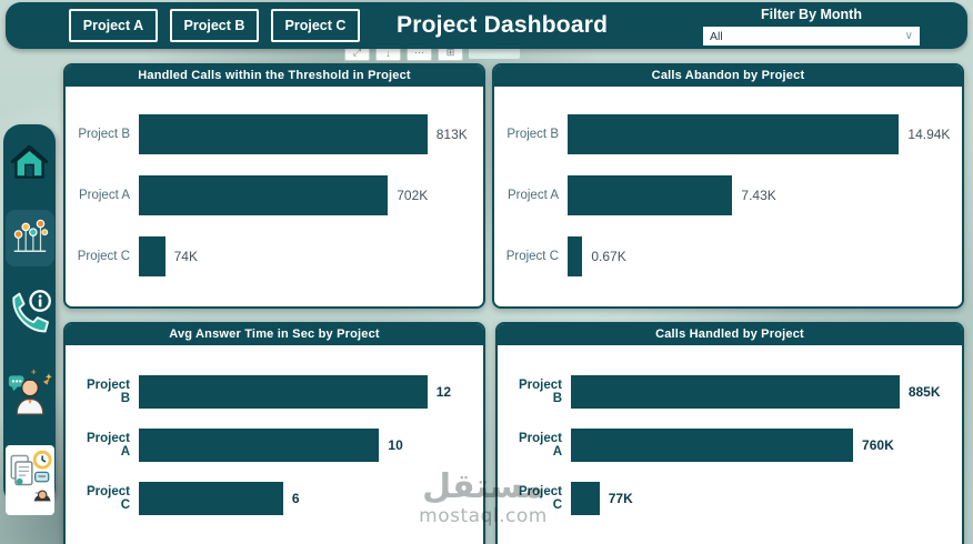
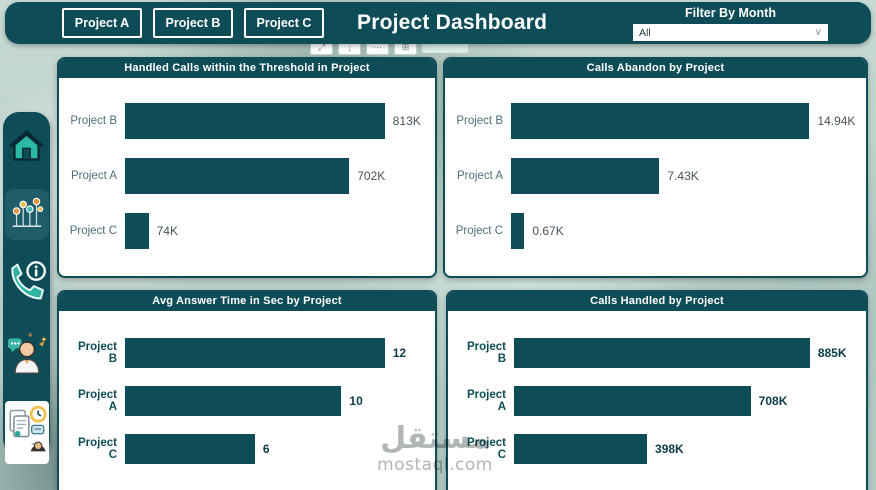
Calls Handled by Project/Project A: 760K -> 708K
Calls Handled by Project/Project C: 77K -> 398K
